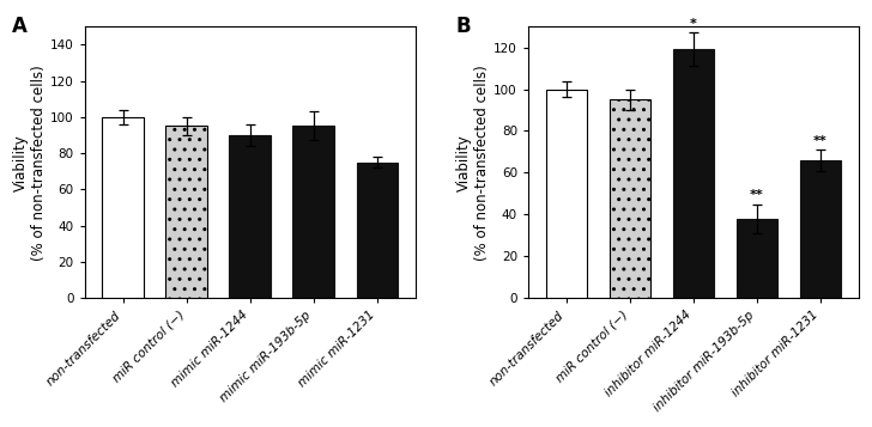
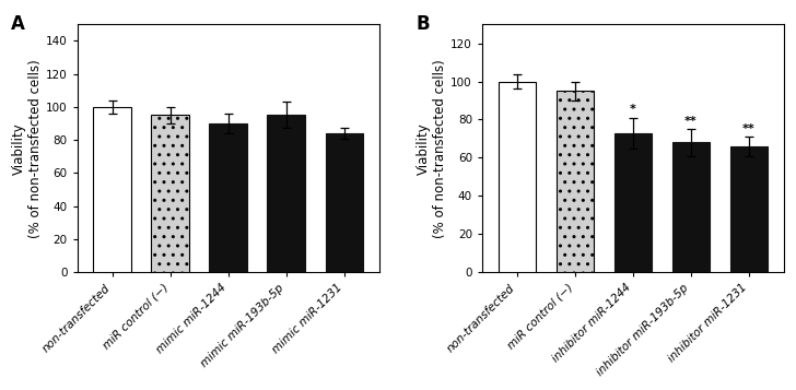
mimic miR-1231: 75 -> 84
inhibitor miR-1244: 119 -> 73
inhibitor miR-193b-5p: 38 -> 68
